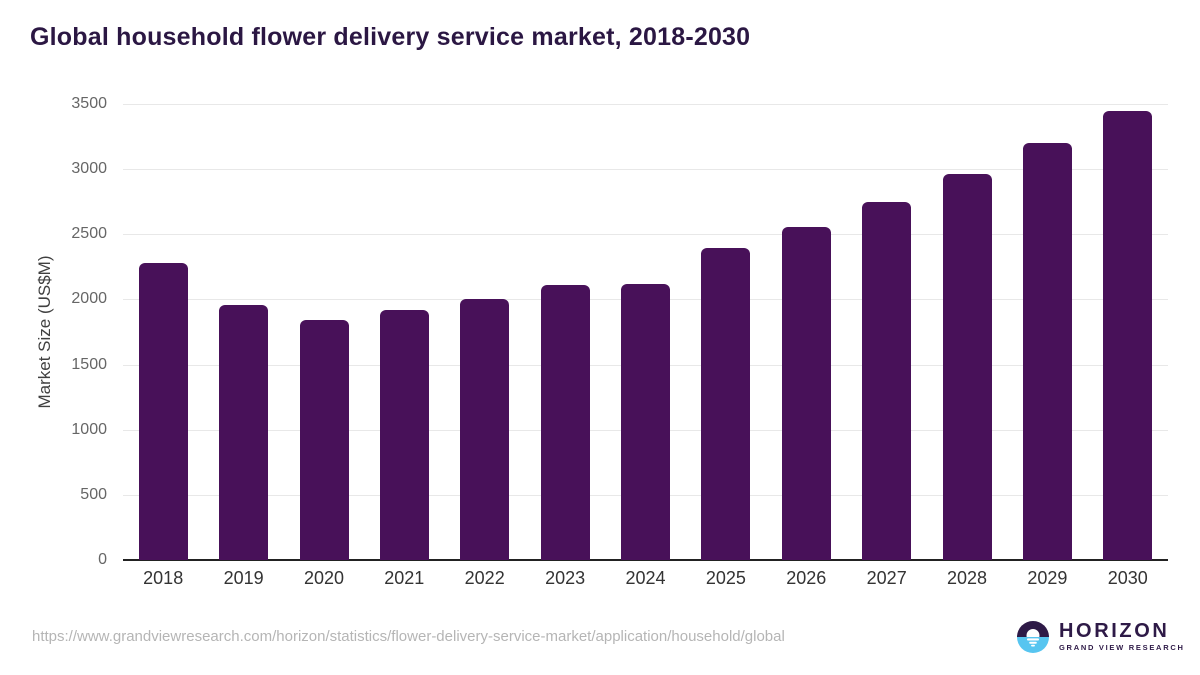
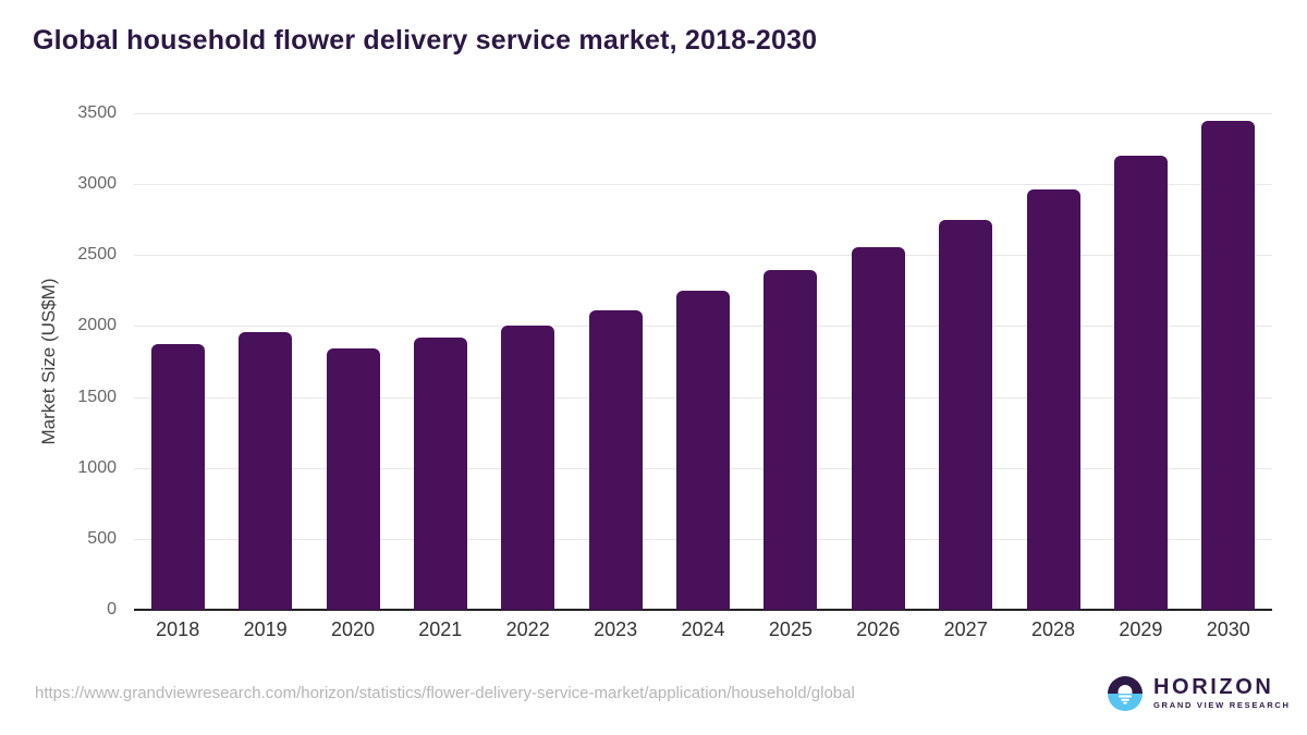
2018: 2280 -> 1870
2024: 2120 -> 2250
